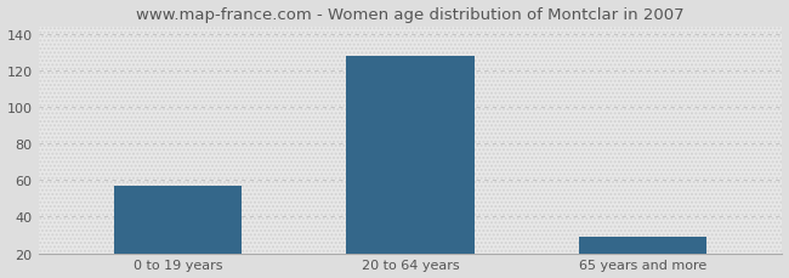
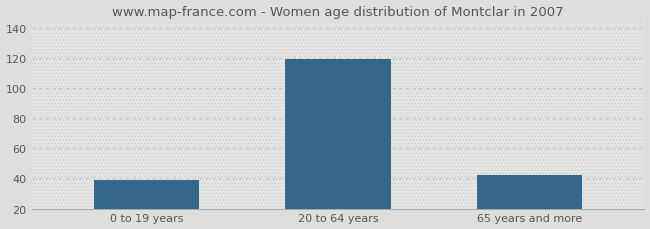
0 to 19 years: 57 -> 39
20 to 64 years: 128 -> 119
65 years and more: 29 -> 42
